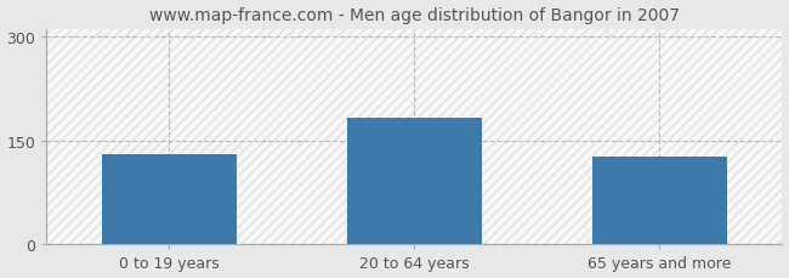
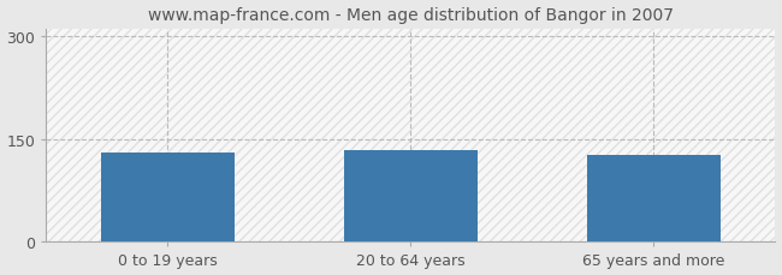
20 to 64 years: 183 -> 134
